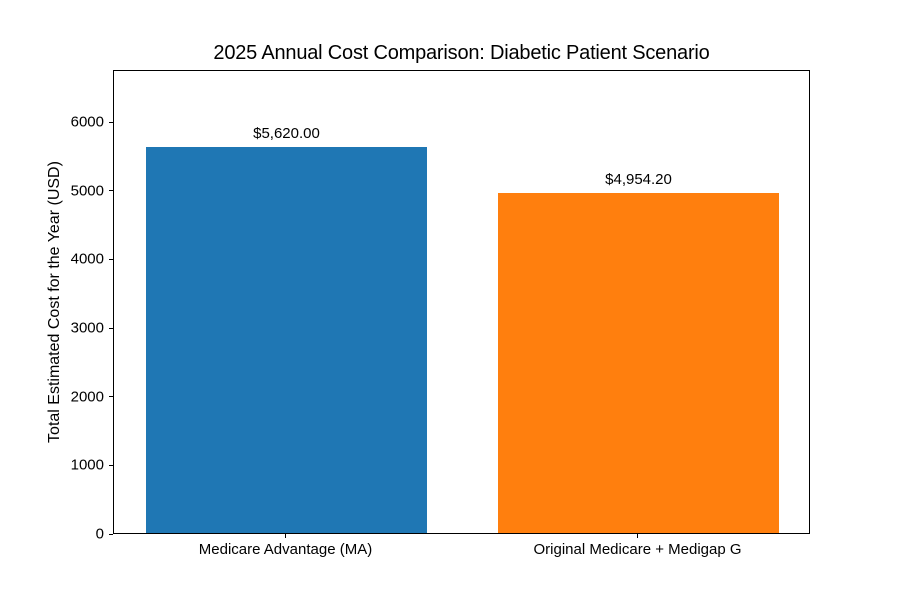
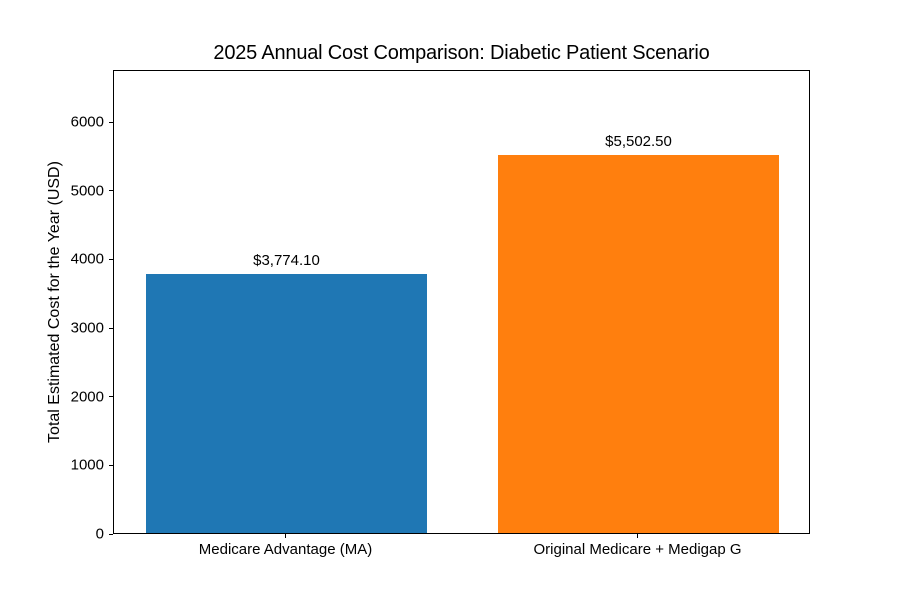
Medicare Advantage (MA): $5,620.00 -> $3,774.10
Original Medicare + Medigap G: $4,954.20 -> $5,502.50
